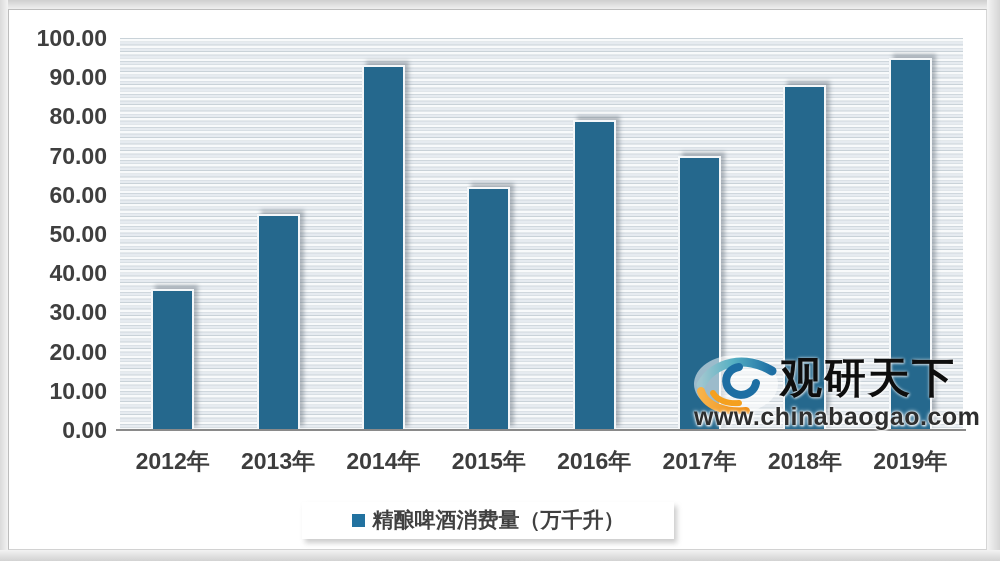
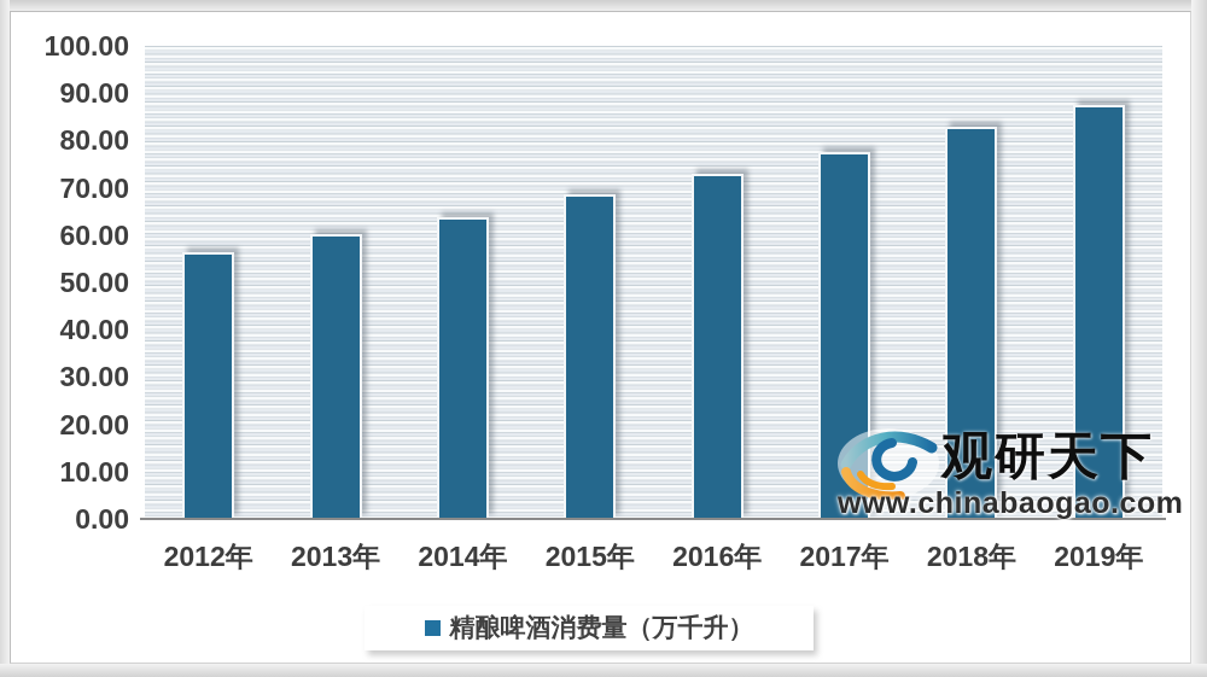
2012年: 36 -> 56
2013年: 55 -> 60
2014年: 93 -> 64
2015年: 62 -> 69
2016年: 79 -> 73
2017年: 70 -> 78
2018年: 88 -> 83
2019年: 95 -> 87
